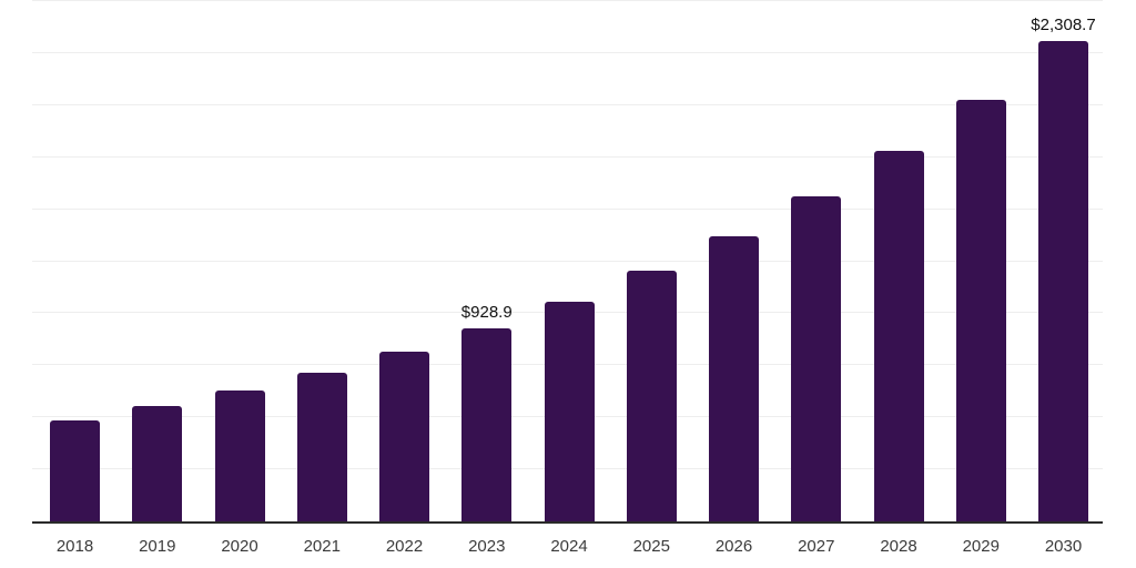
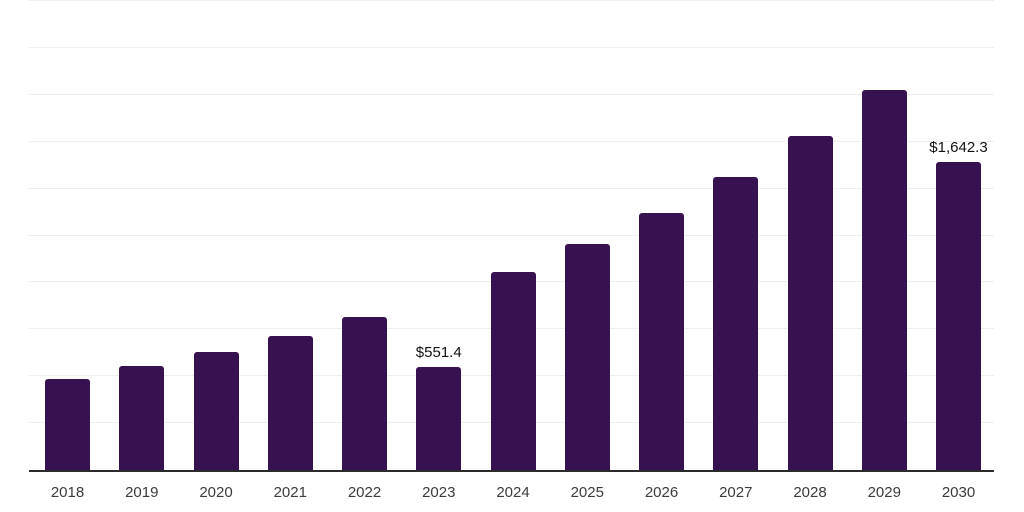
2023: $928.9 -> $551.4
2030: $2,308.7 -> $1,642.3
